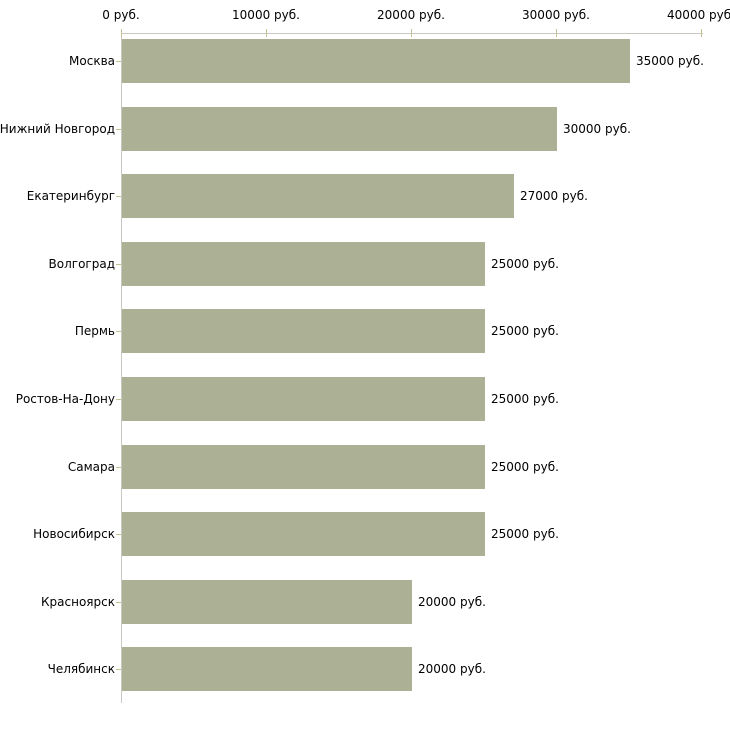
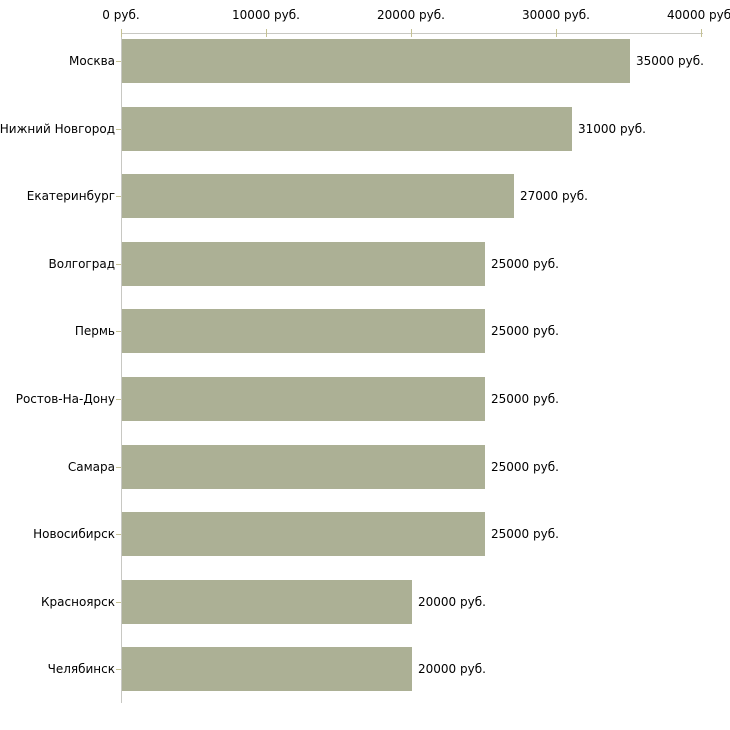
Нижний Новгород: 30000 -> 31000
